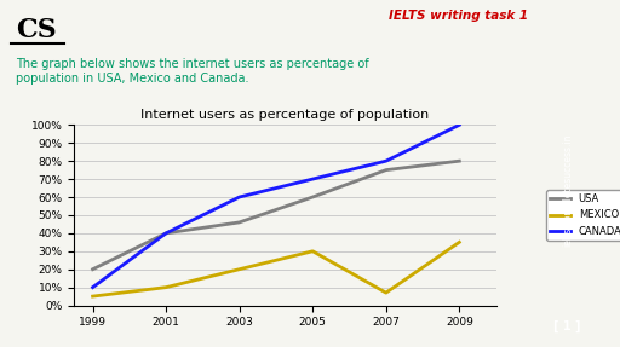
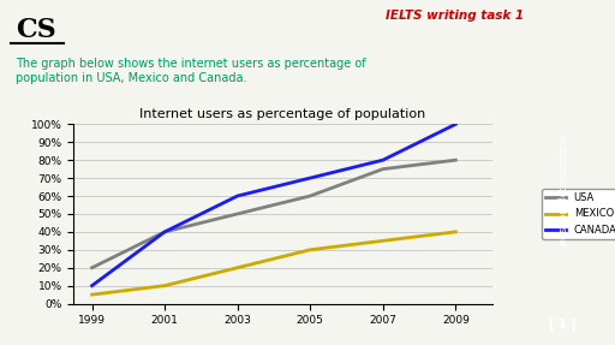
USA/2003: 46% -> 50%
MEXICO/2007: 7% -> 35%
MEXICO/2009: 35% -> 40%
